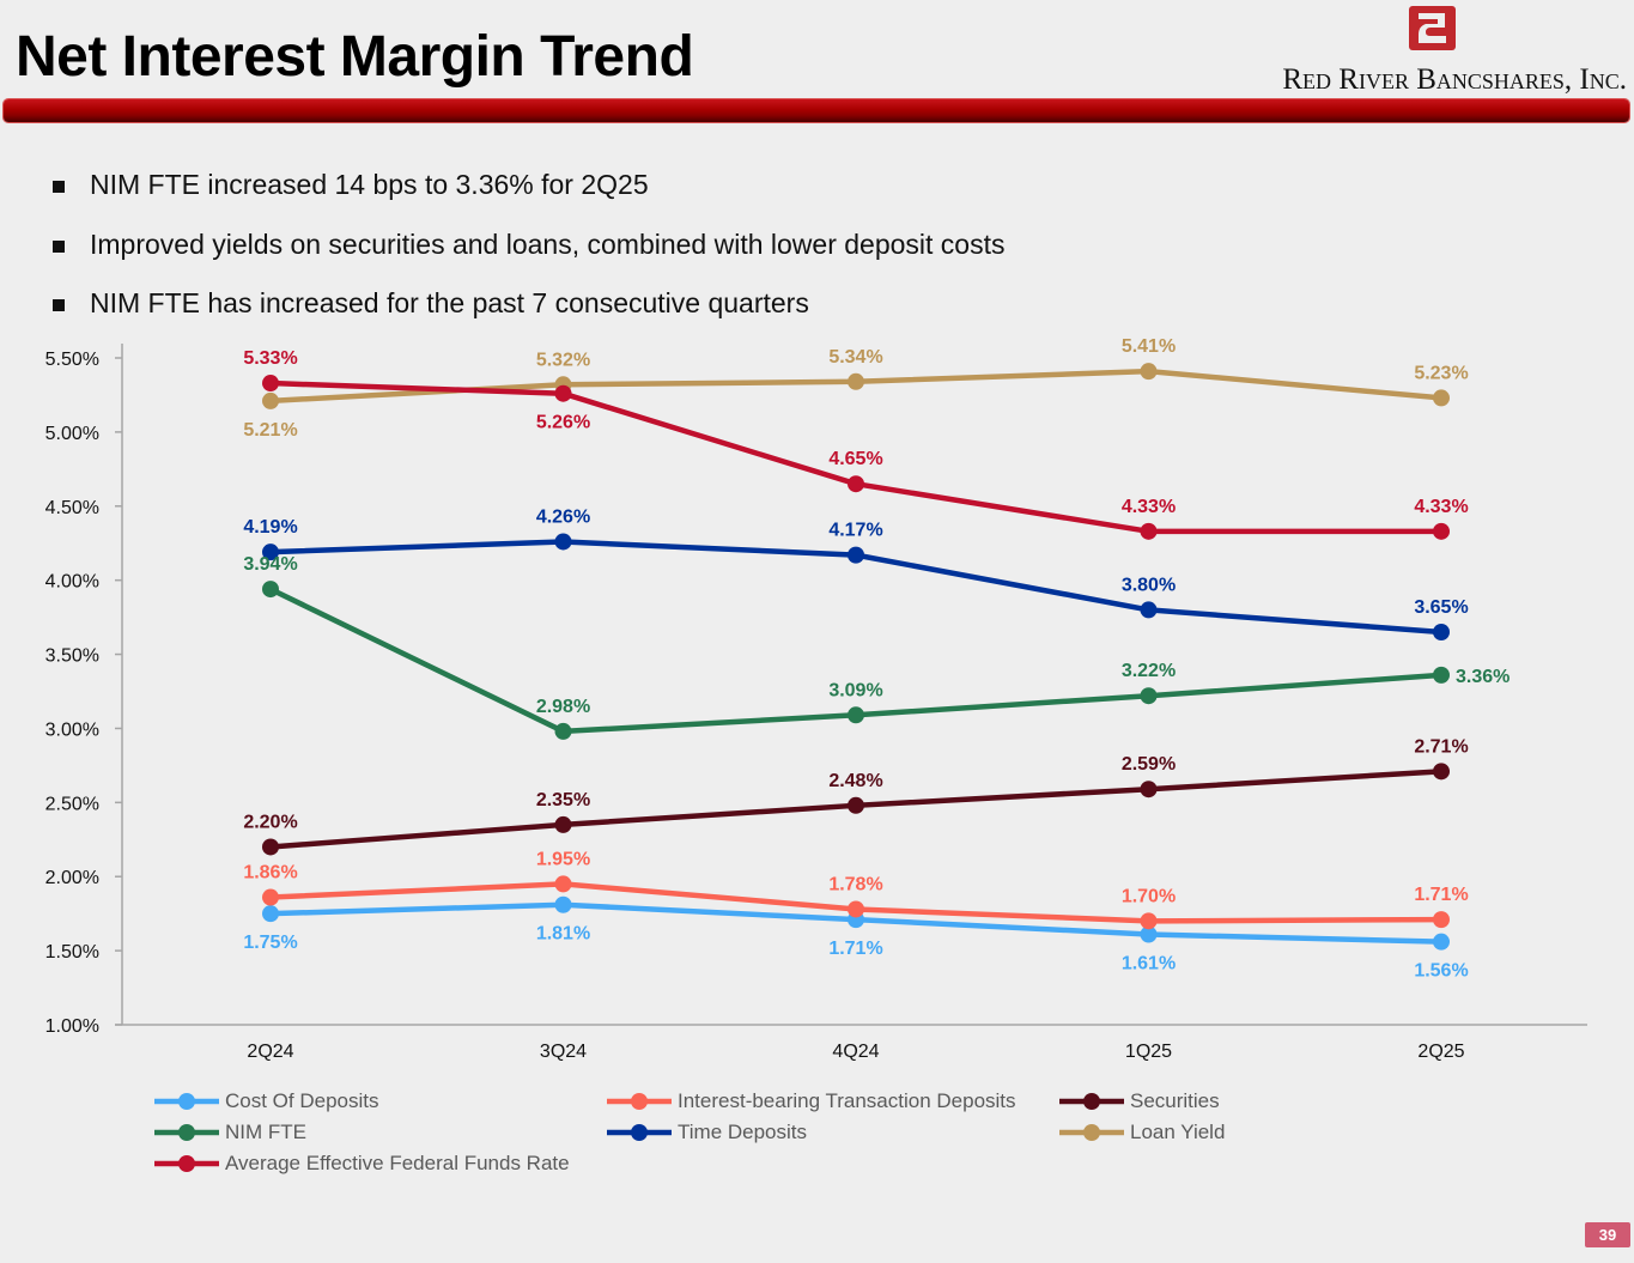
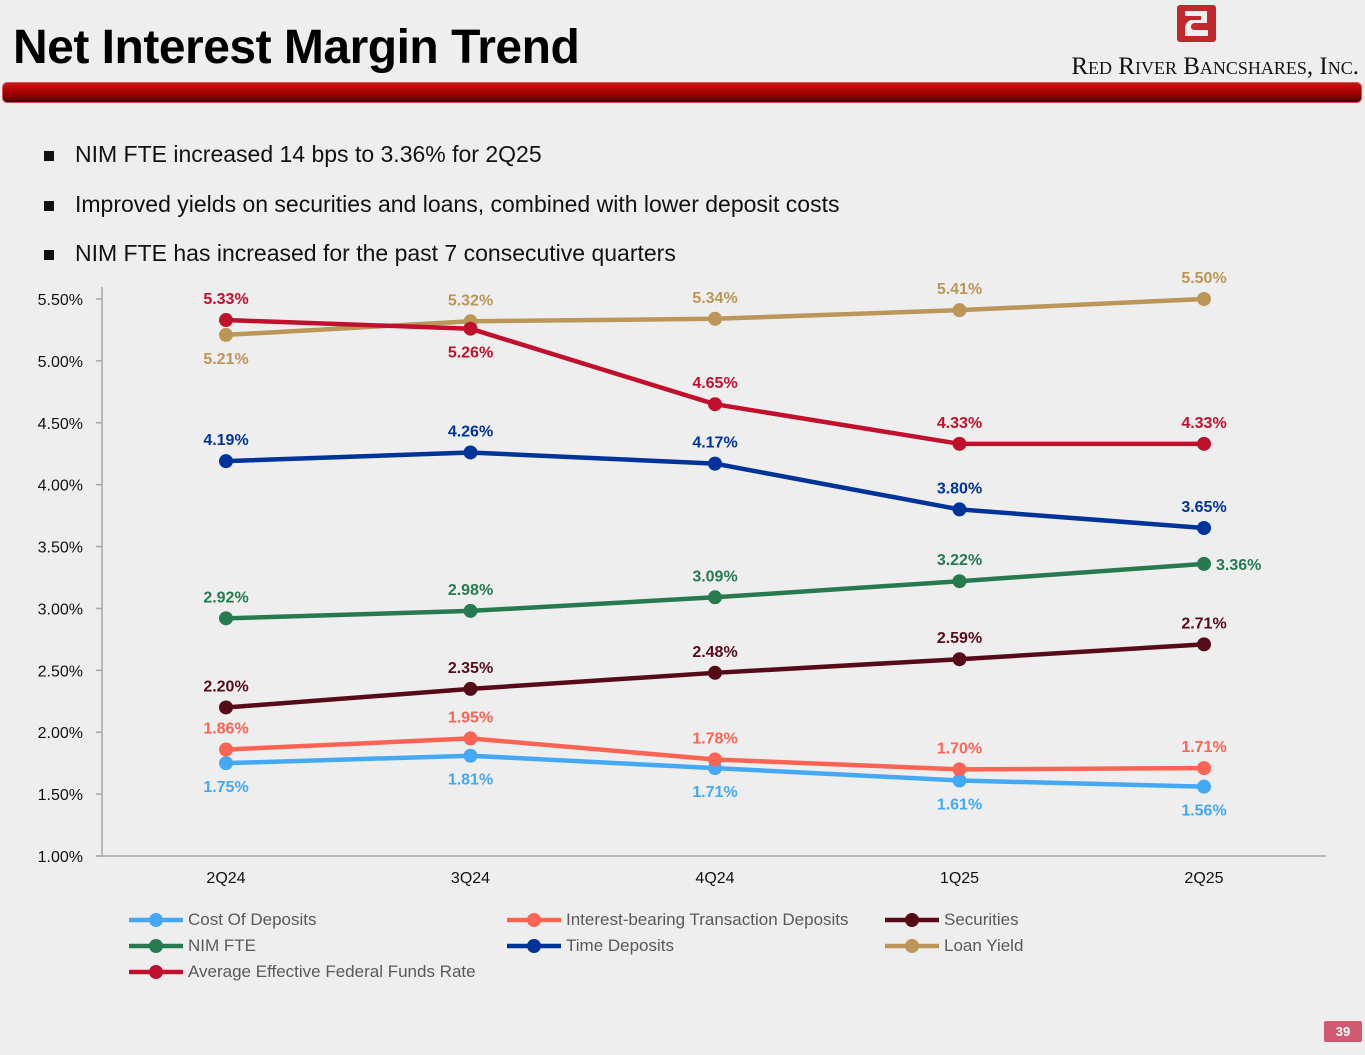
NIM FTE/2Q24: 3.94% -> 2.92%
Loan Yield/2Q25: 5.23% -> 5.50%
